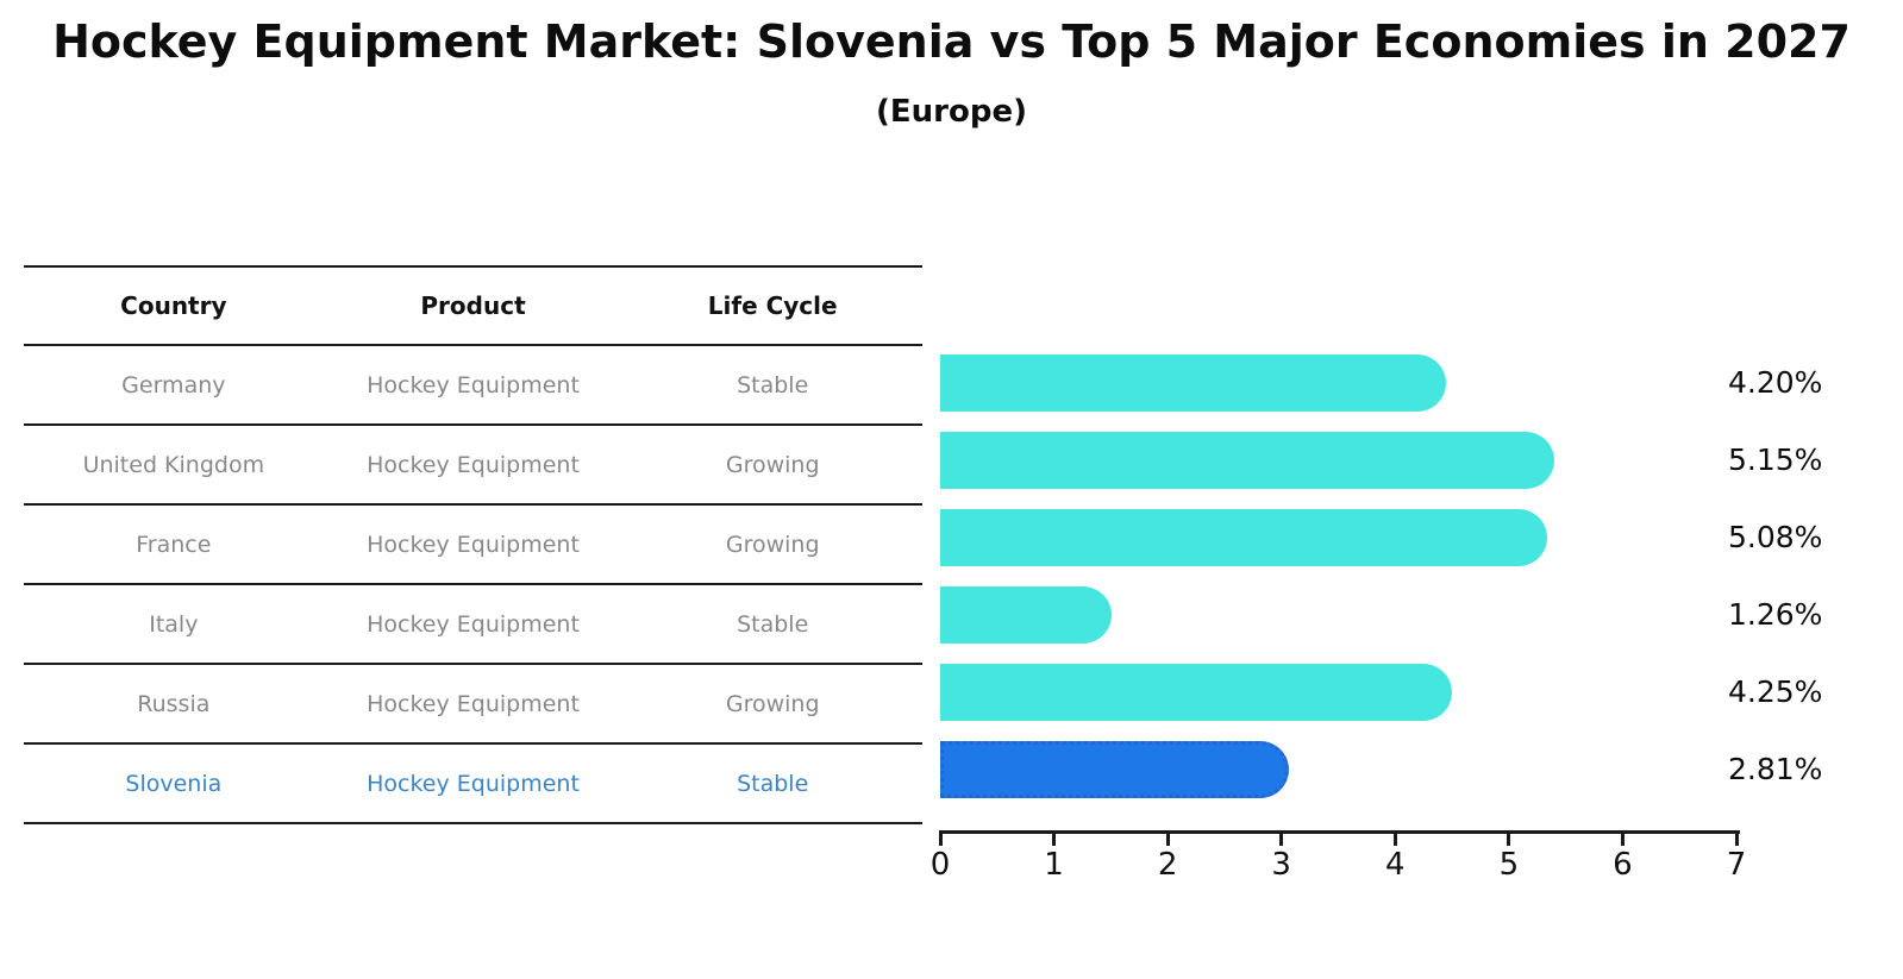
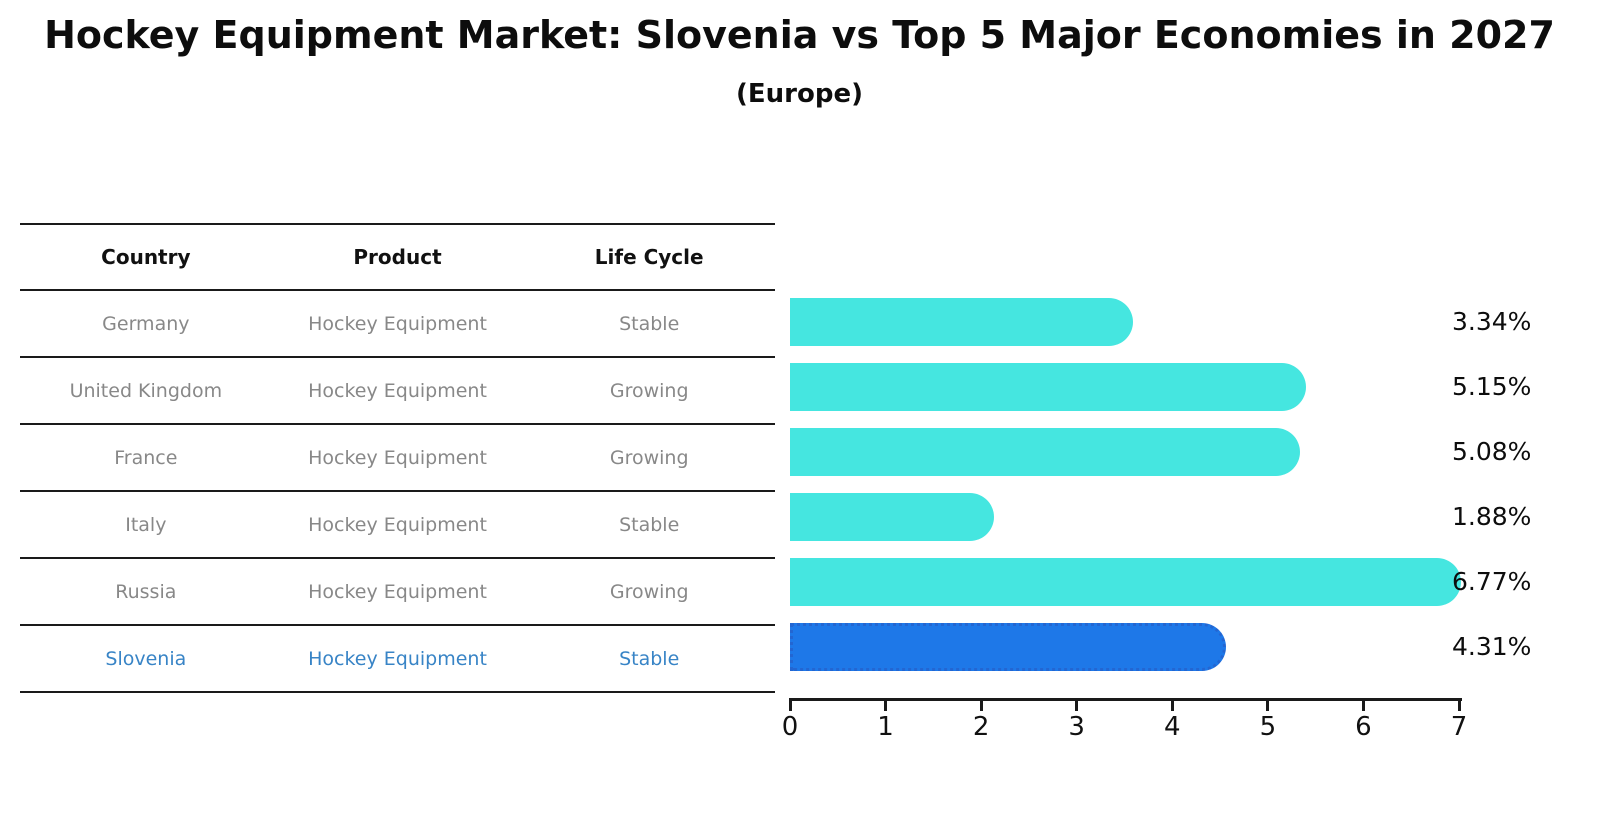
Germany: 4.20% -> 3.34%
Italy: 1.26% -> 1.88%
Russia: 4.25% -> 6.77%
Slovenia: 2.81% -> 4.31%
